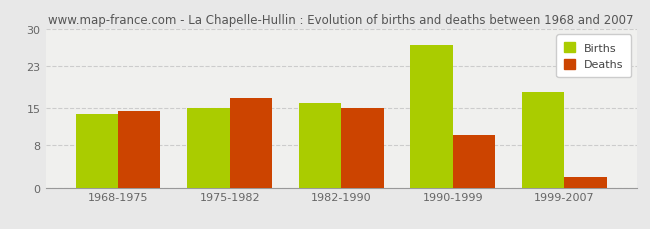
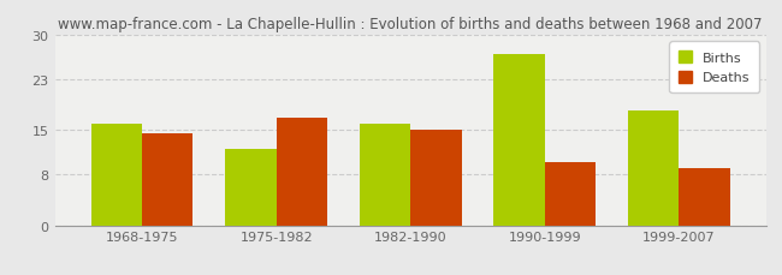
Births/1968-1975: 14 -> 16
Births/1975-1982: 15 -> 12
Deaths/1999-2007: 2.0 -> 9.0
